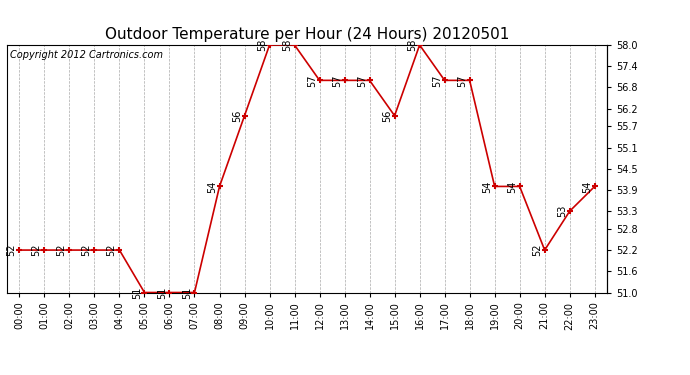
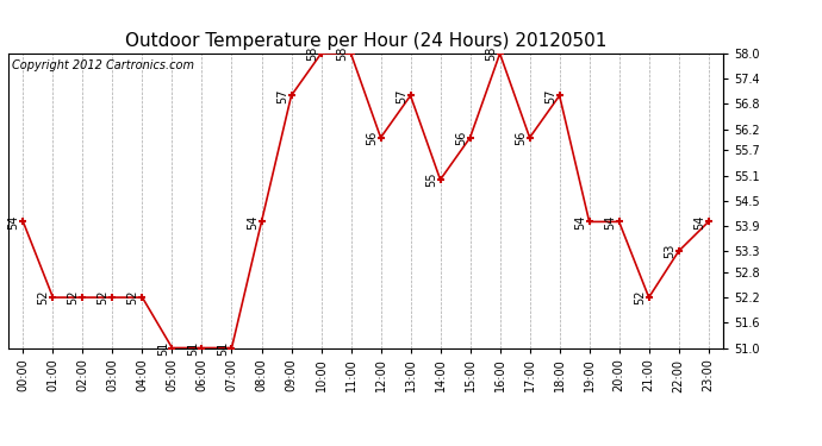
00:00: 52 -> 54
09:00: 56 -> 57
12:00: 57 -> 56
14:00: 57 -> 55
17:00: 57 -> 56
